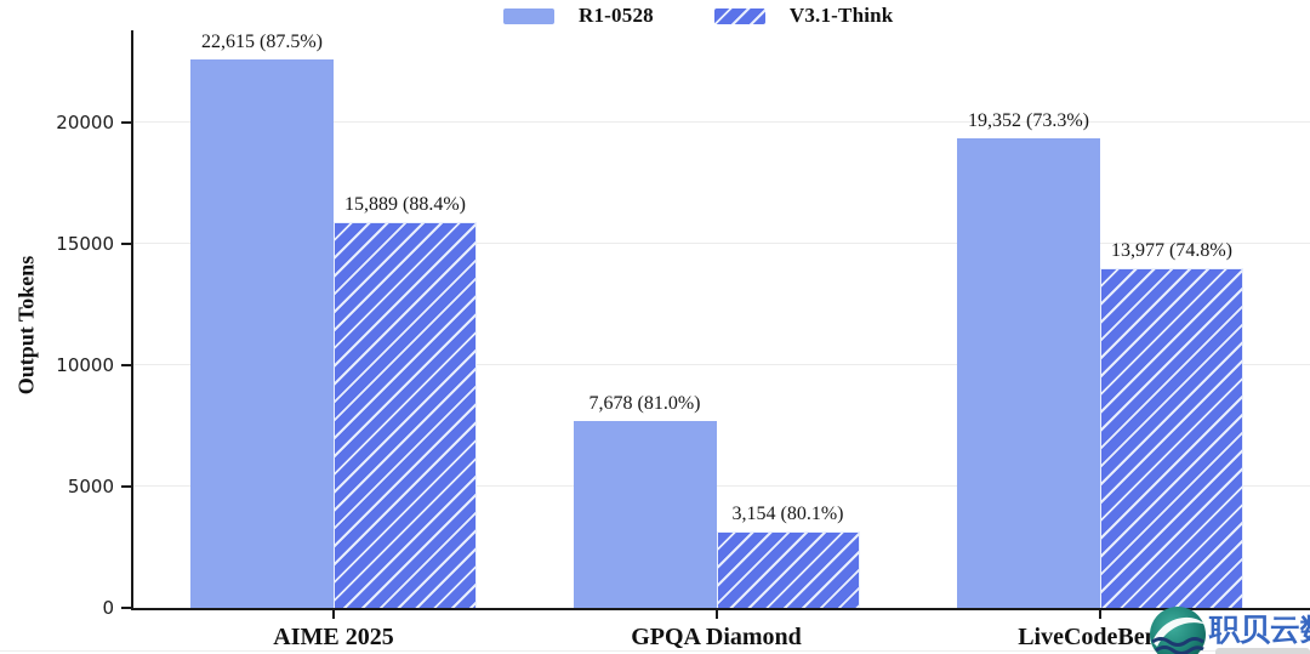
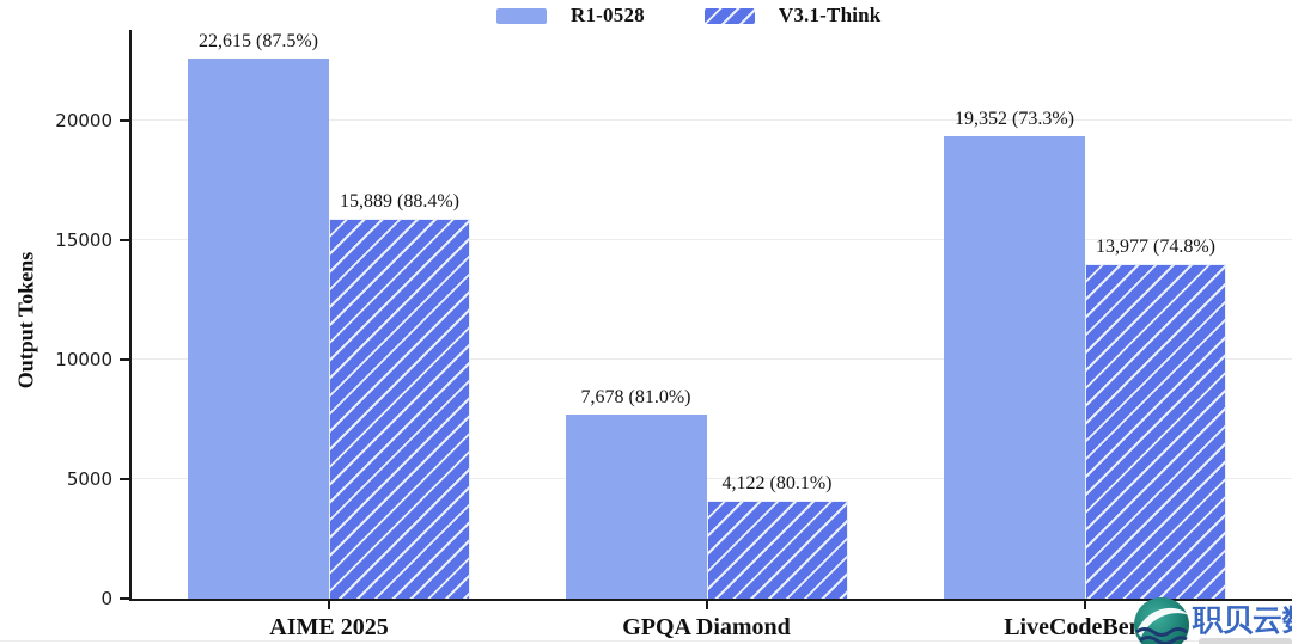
V3.1-Think/GPQA Diamond: 3,154 -> 4,122
